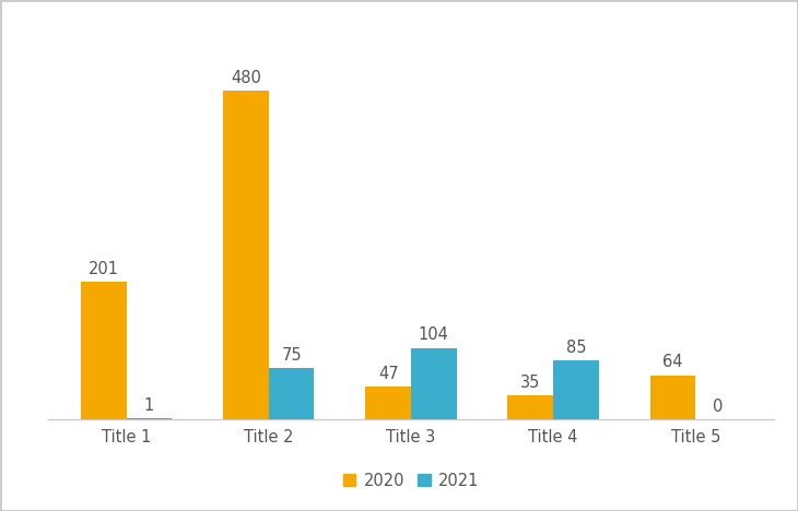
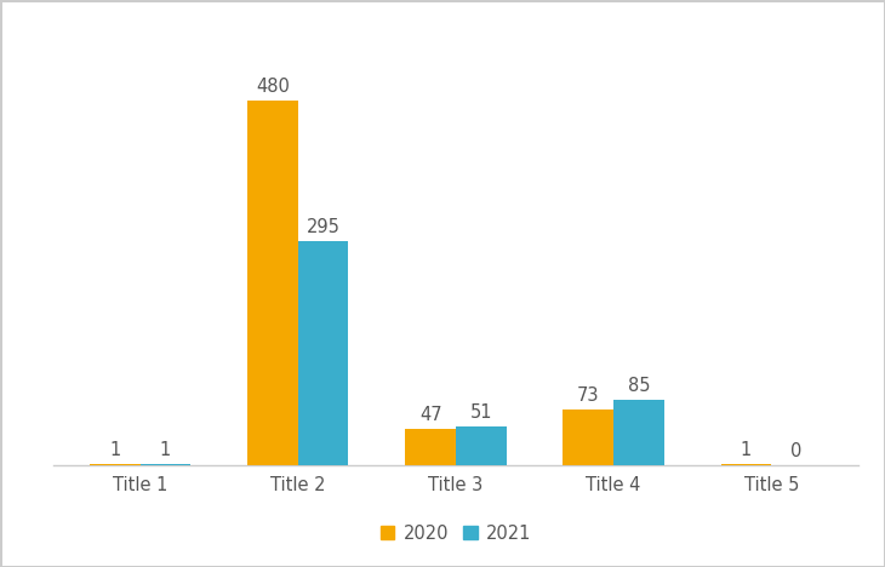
2020/Title 1: 201 -> 1
2021/Title 2: 75 -> 295
2021/Title 3: 104 -> 51
2020/Title 4: 35 -> 73
2020/Title 5: 64 -> 1
